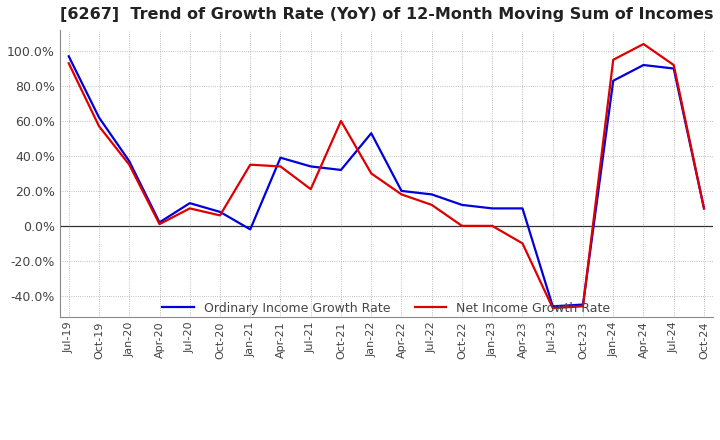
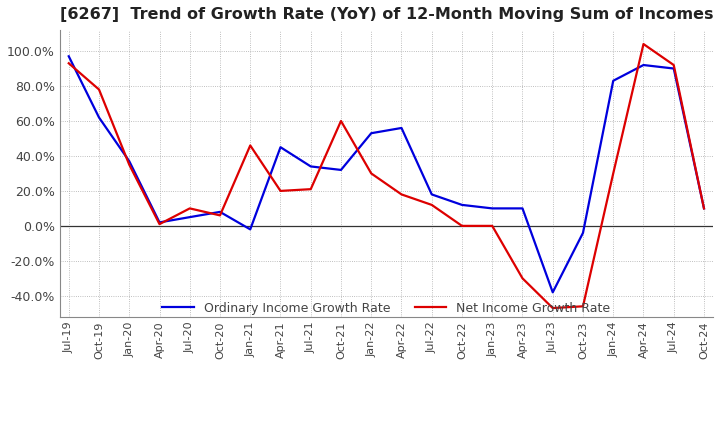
Net Income Growth Rate/Oct-19: 57% -> 78%
Ordinary Income Growth Rate/Jul-20: 13% -> 5%
Net Income Growth Rate/Jan-21: 35% -> 46%
Ordinary Income Growth Rate/Apr-21: 39% -> 45%
Net Income Growth Rate/Apr-21: 34% -> 20%
Ordinary Income Growth Rate/Apr-22: 20% -> 56%
Net Income Growth Rate/Apr-23: -10% -> -30%
Ordinary Income Growth Rate/Jul-23: -46% -> -38%
Ordinary Income Growth Rate/Oct-23: -45% -> -4%
Net Income Growth Rate/Jan-24: 95% -> 30%
